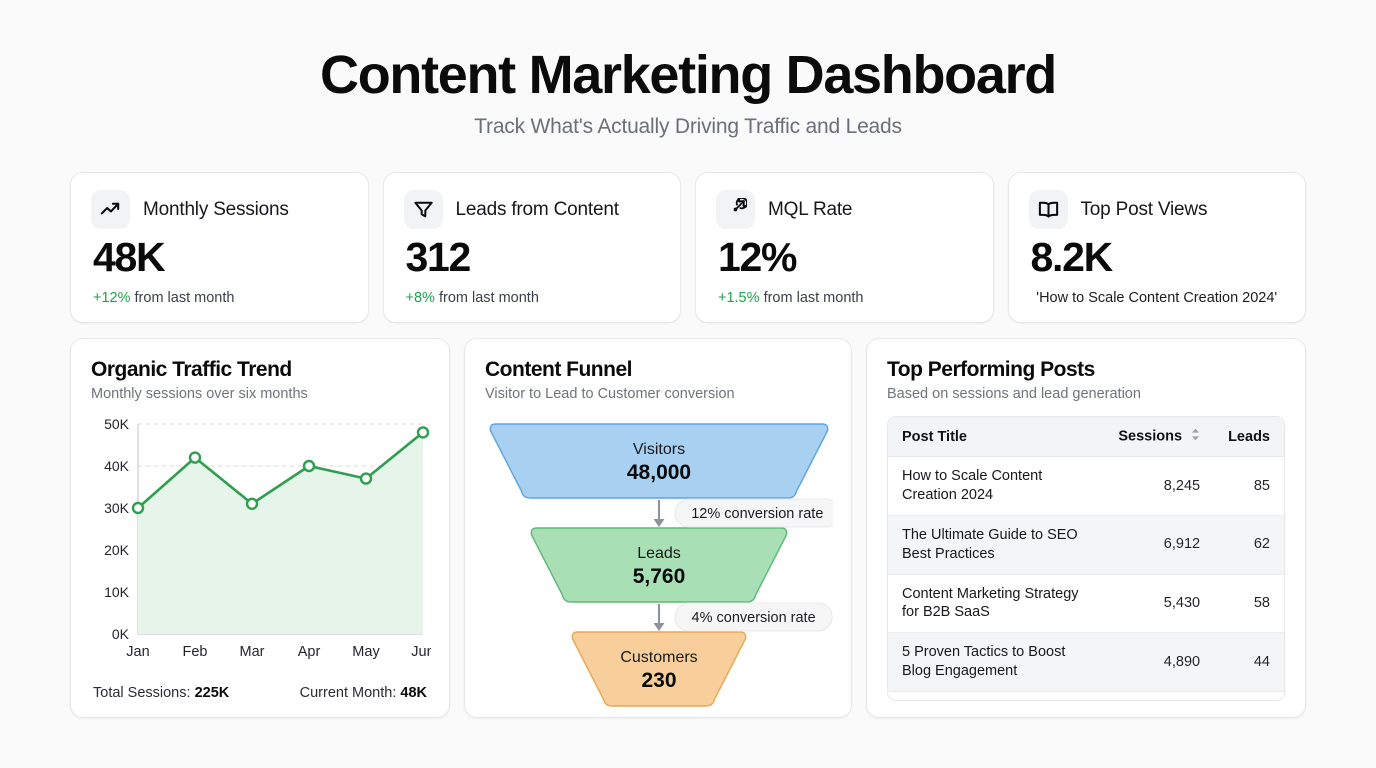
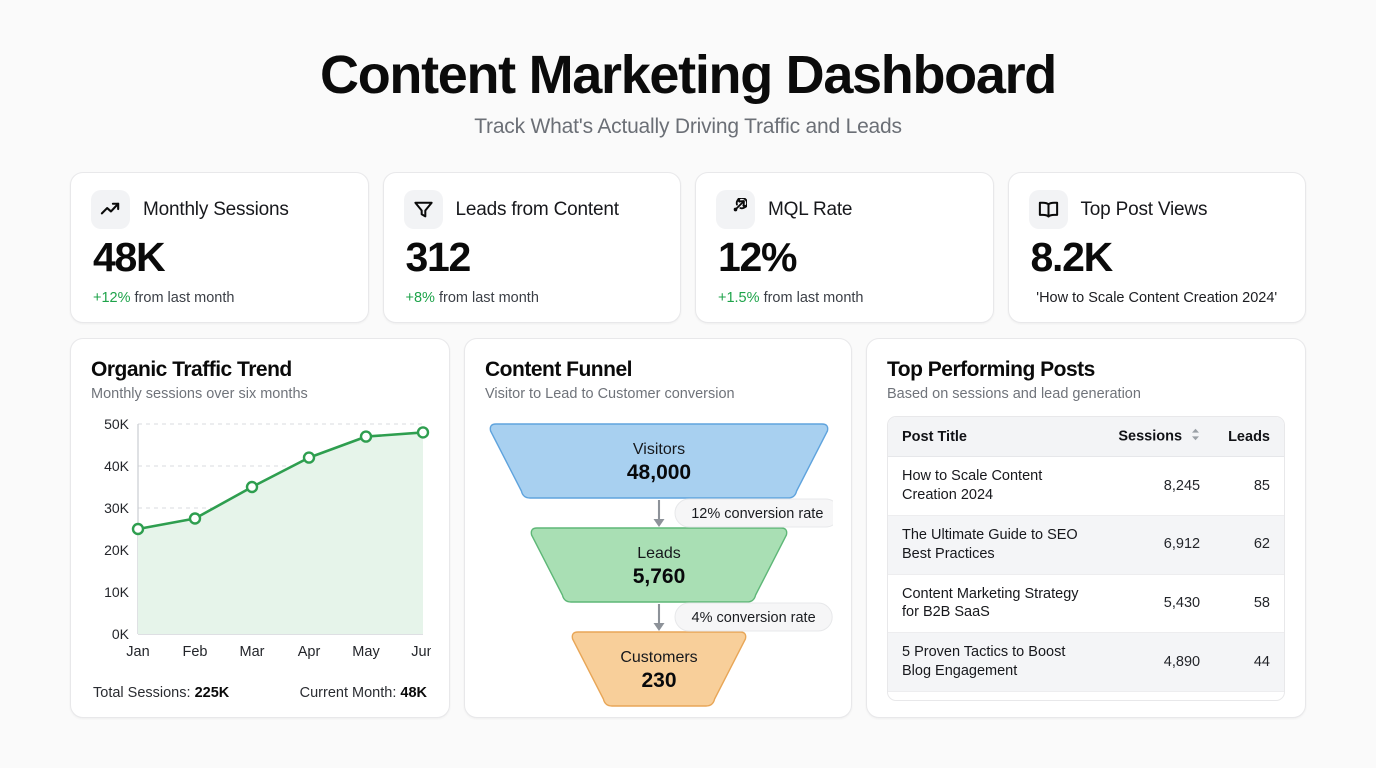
Jan: 30K -> 25K
Feb: 42K -> 28K
Mar: 31K -> 35K
Apr: 40K -> 42K
May: 37K -> 47K
